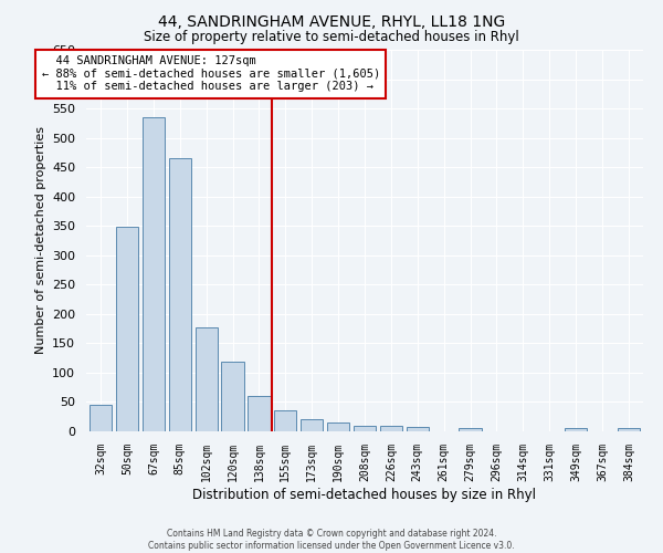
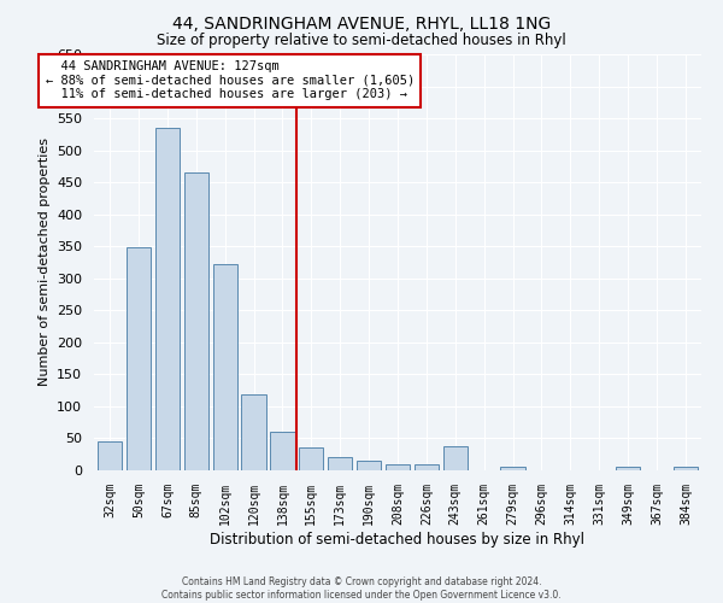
102sqm: 177 -> 322
243sqm: 8 -> 38
